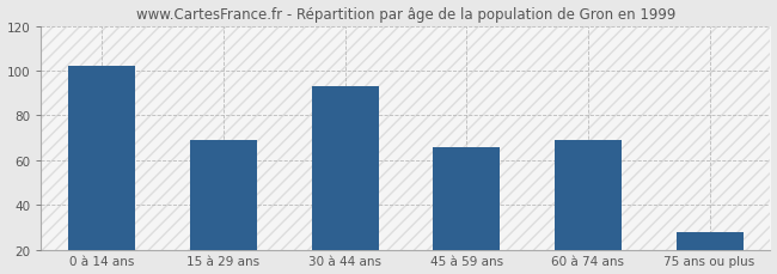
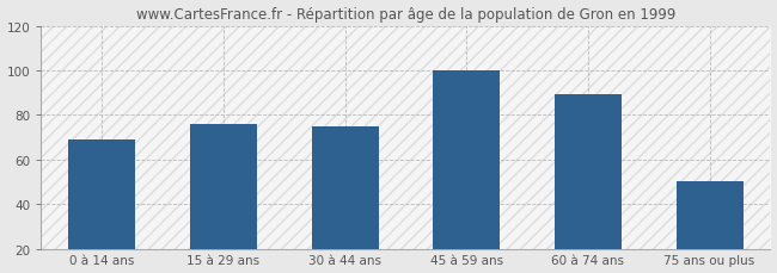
0 à 14 ans: 102 -> 69
15 à 29 ans: 69 -> 76
30 à 44 ans: 93 -> 75
45 à 59 ans: 66 -> 100
60 à 74 ans: 69 -> 89
75 ans ou plus: 28 -> 50
